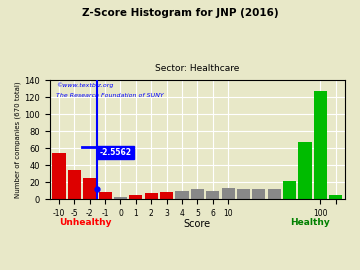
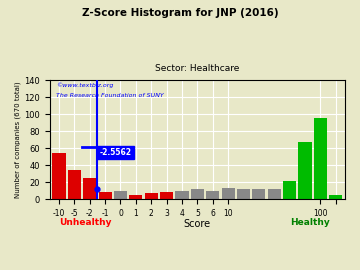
0: 3 -> 10
100: 128 -> 96
